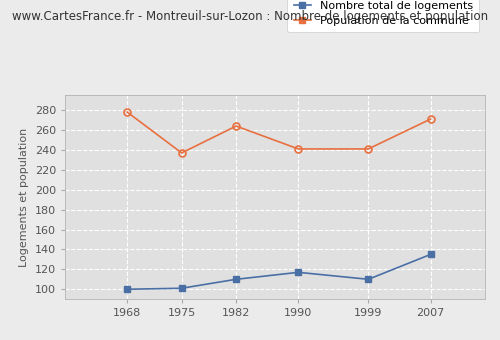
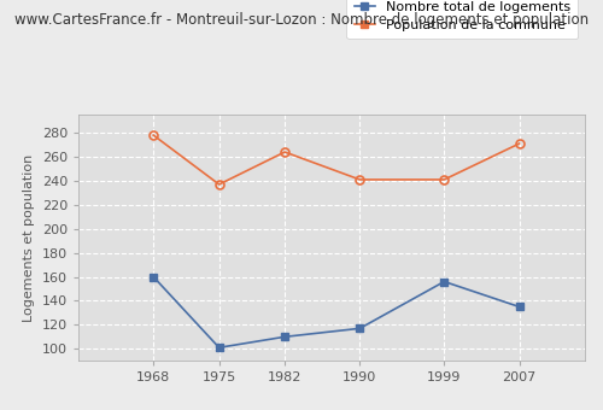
Nombre total de logements/1968: 100 -> 160
Nombre total de logements/1999: 110 -> 156
